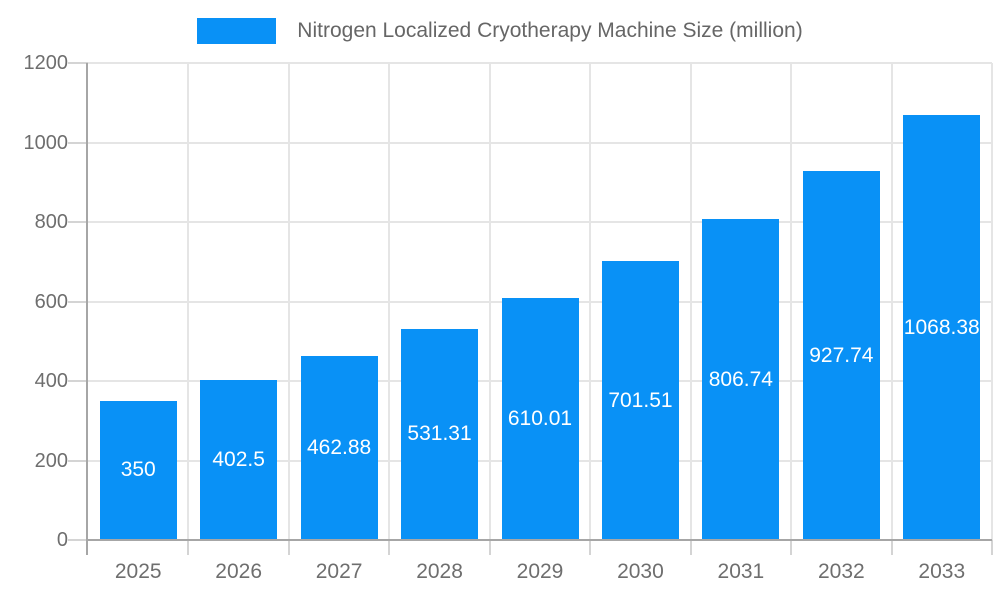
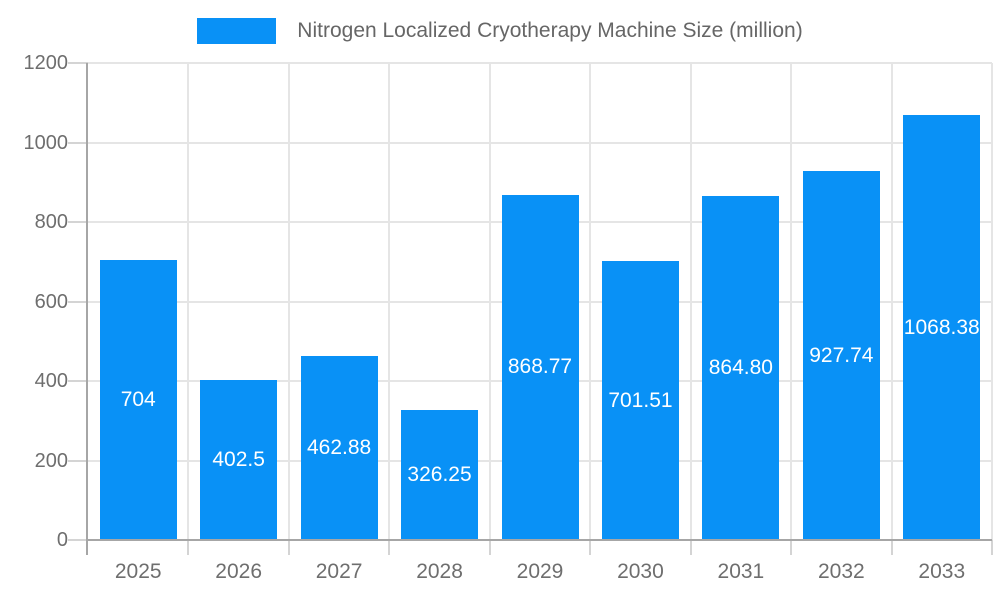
2025: 350 -> 704
2028: 531.31 -> 326.25
2029: 610.01 -> 868.77
2031: 806.74 -> 864.80
